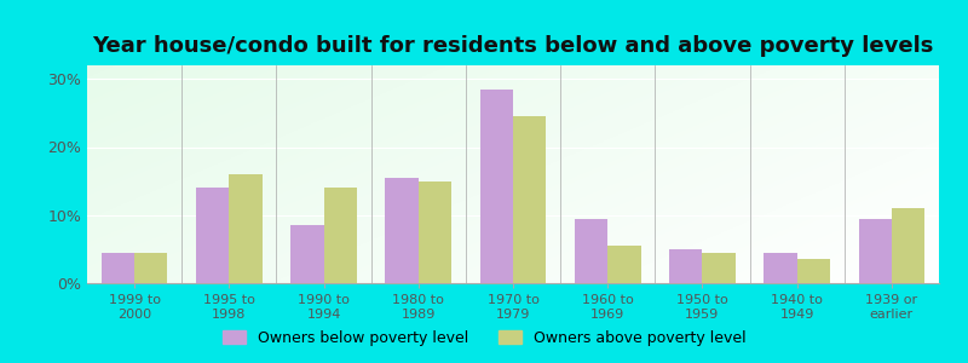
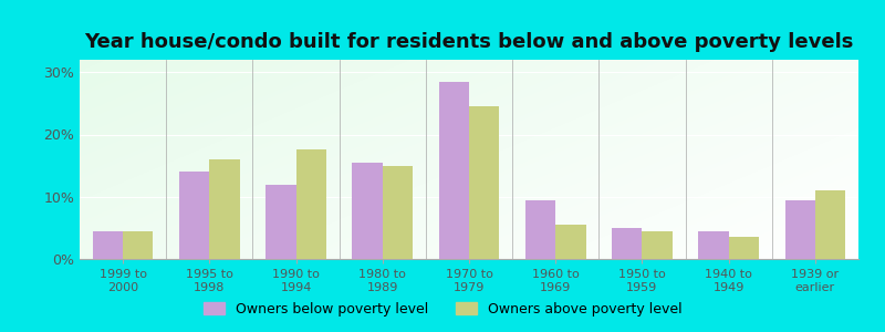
Owners below poverty level/1990 to 1994: 8.5% -> 12.0%
Owners above poverty level/1990 to 1994: 14.0% -> 17.6%
